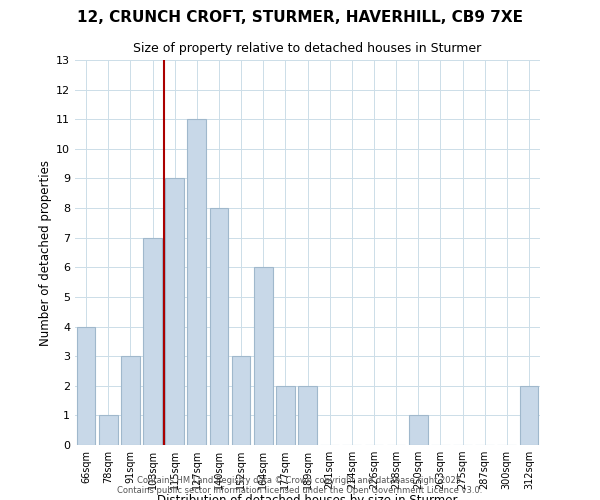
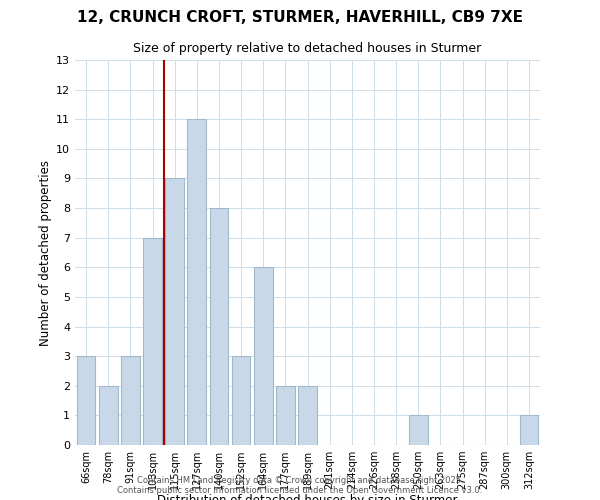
66sqm: 4 -> 3
78sqm: 1 -> 2
312sqm: 2 -> 1
